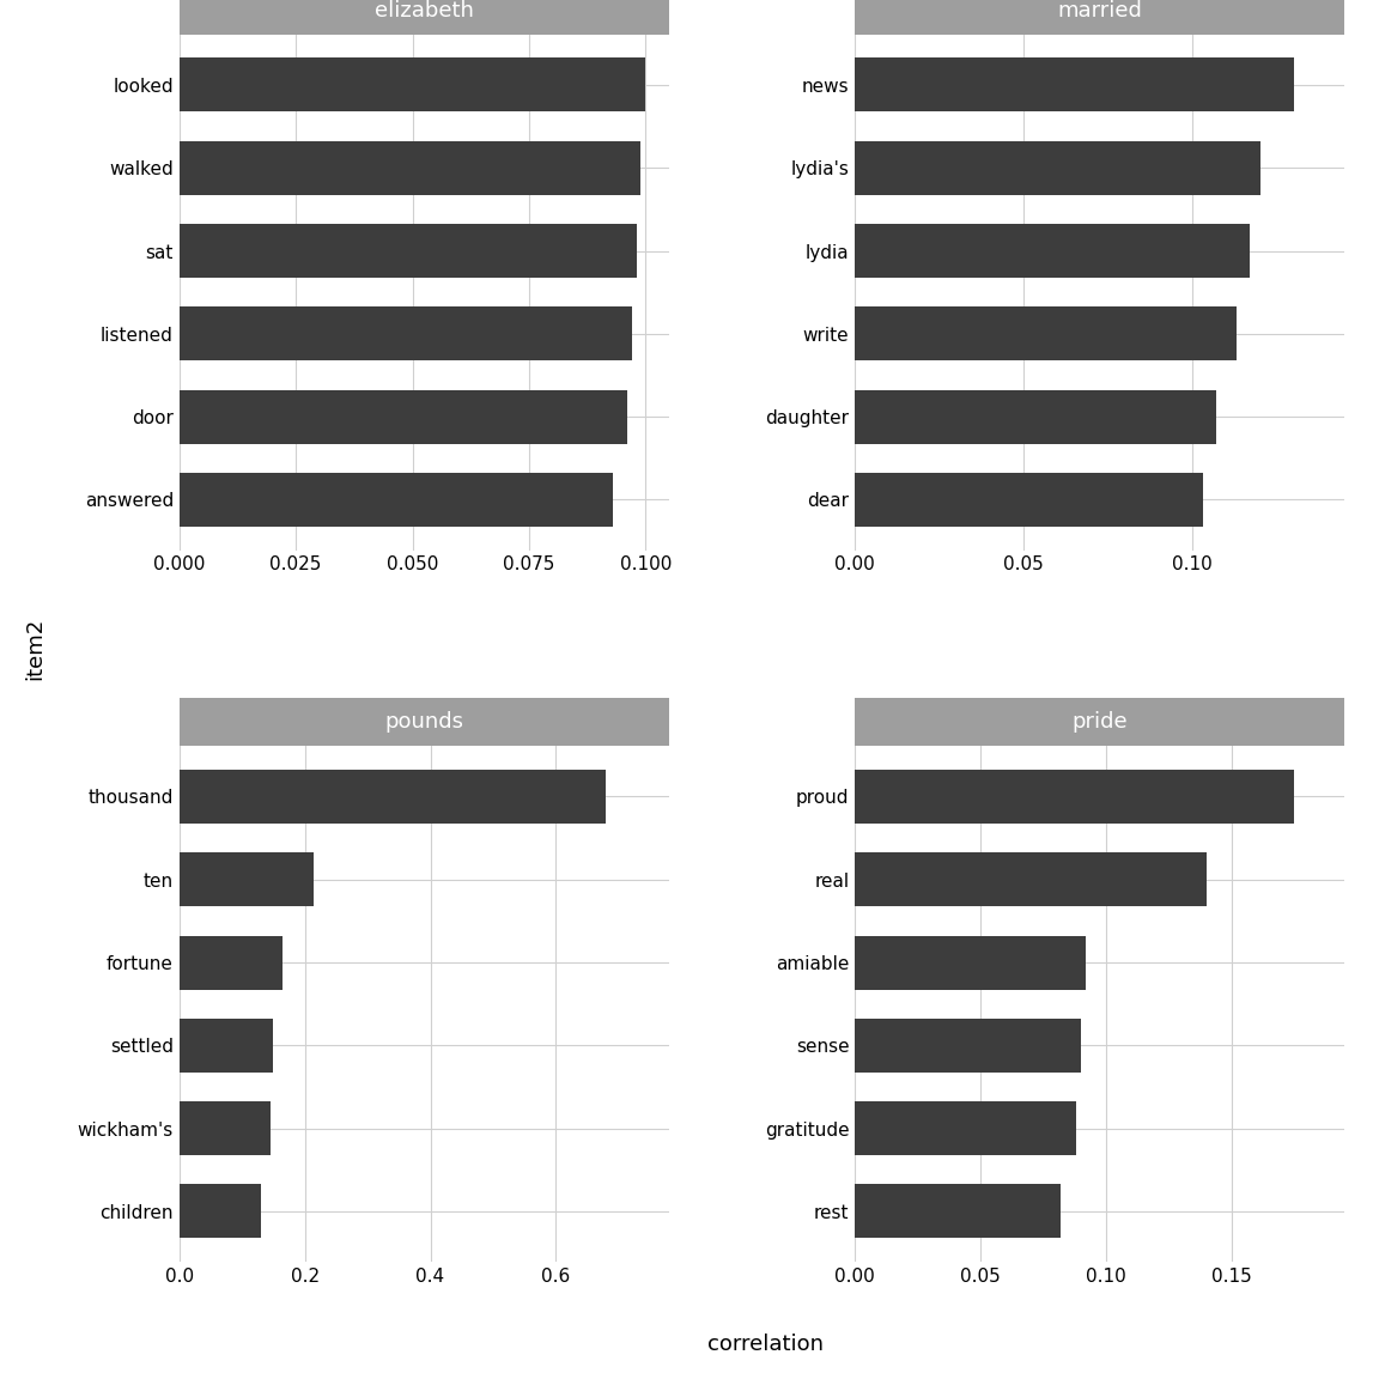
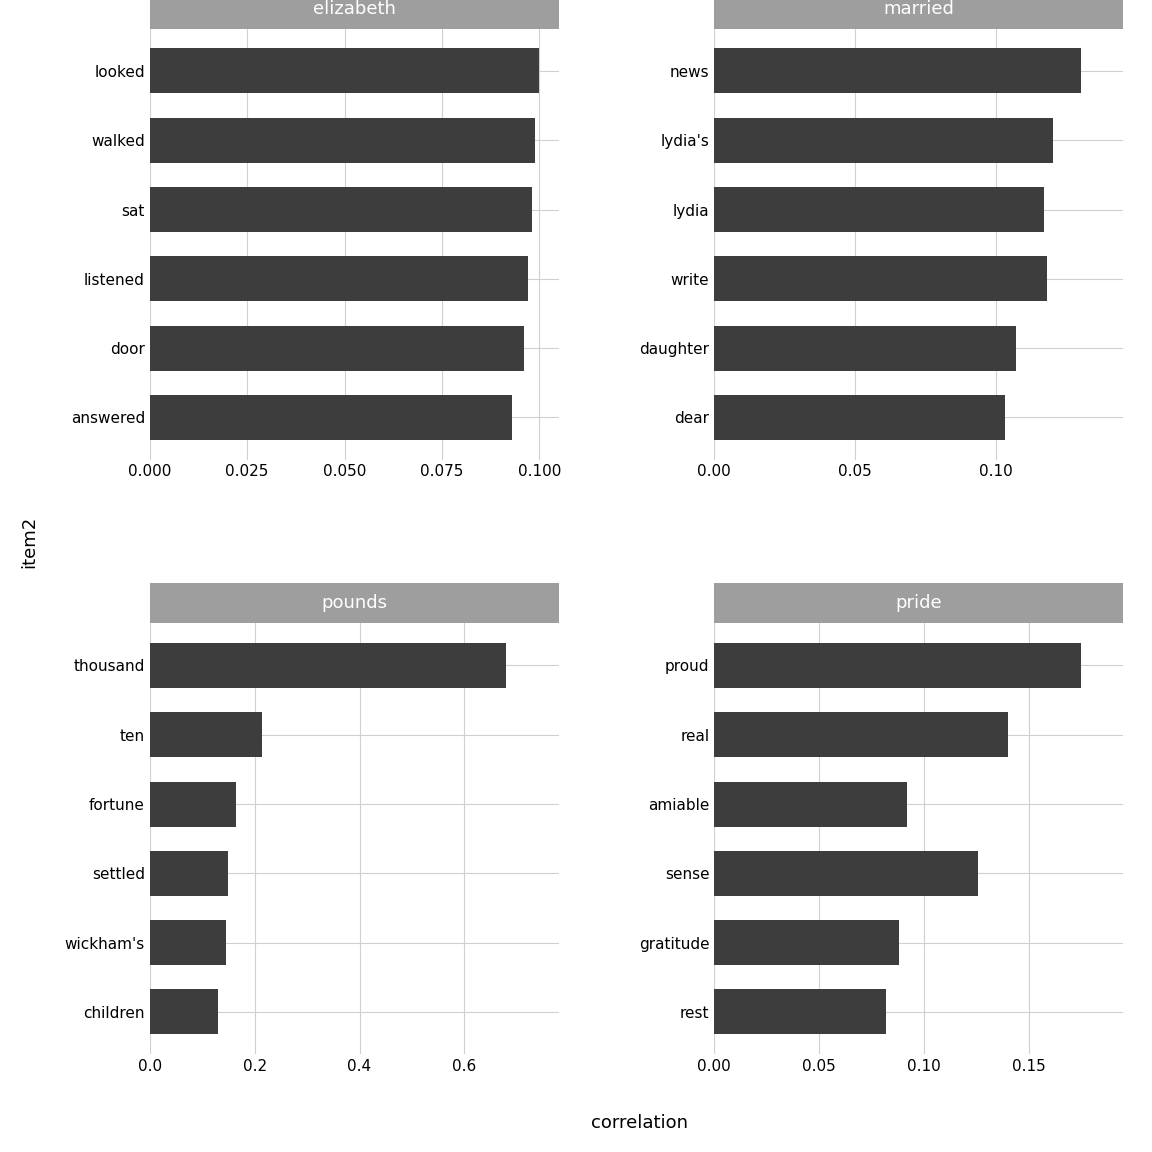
write: 0.113 -> 0.118
sense: 0.090 -> 0.126
